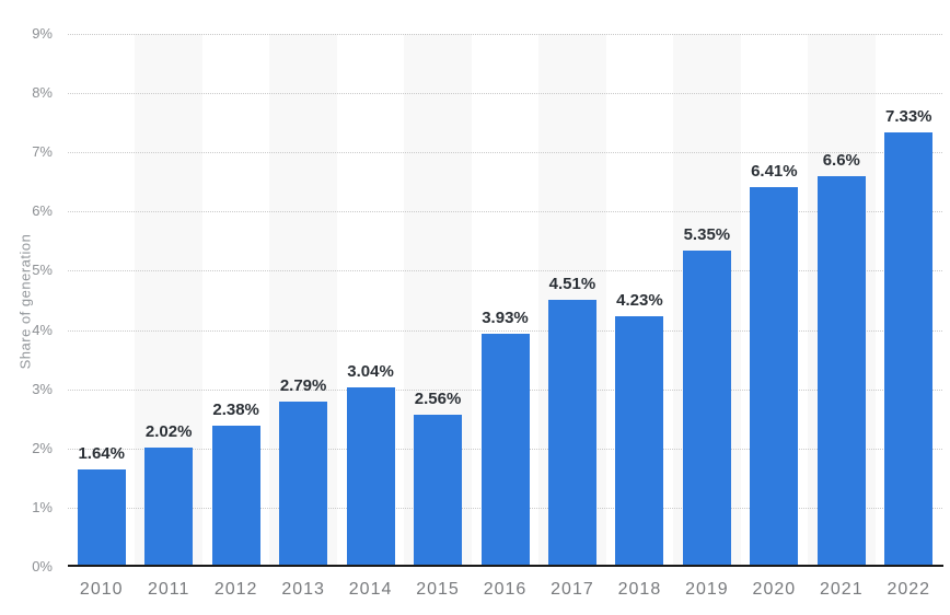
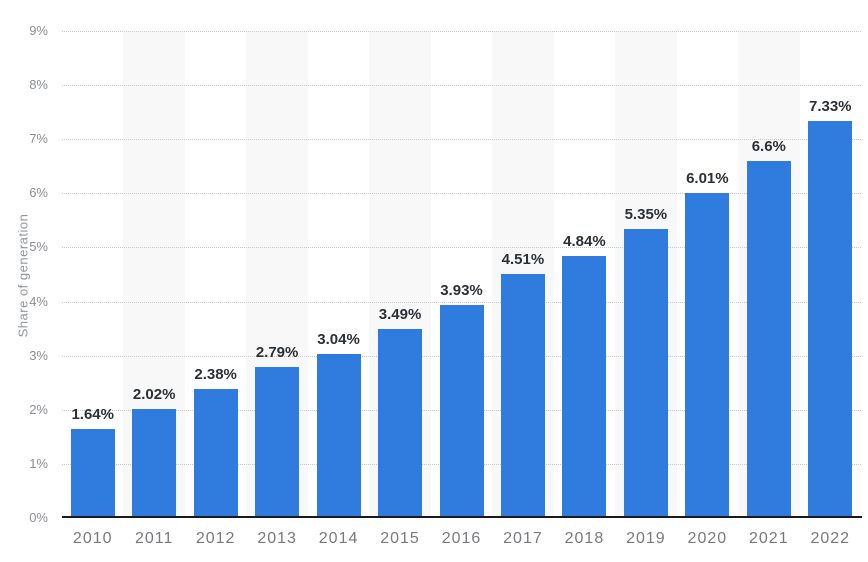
2015: 2.56% -> 3.49%
2018: 4.23% -> 4.84%
2020: 6.41% -> 6.01%
